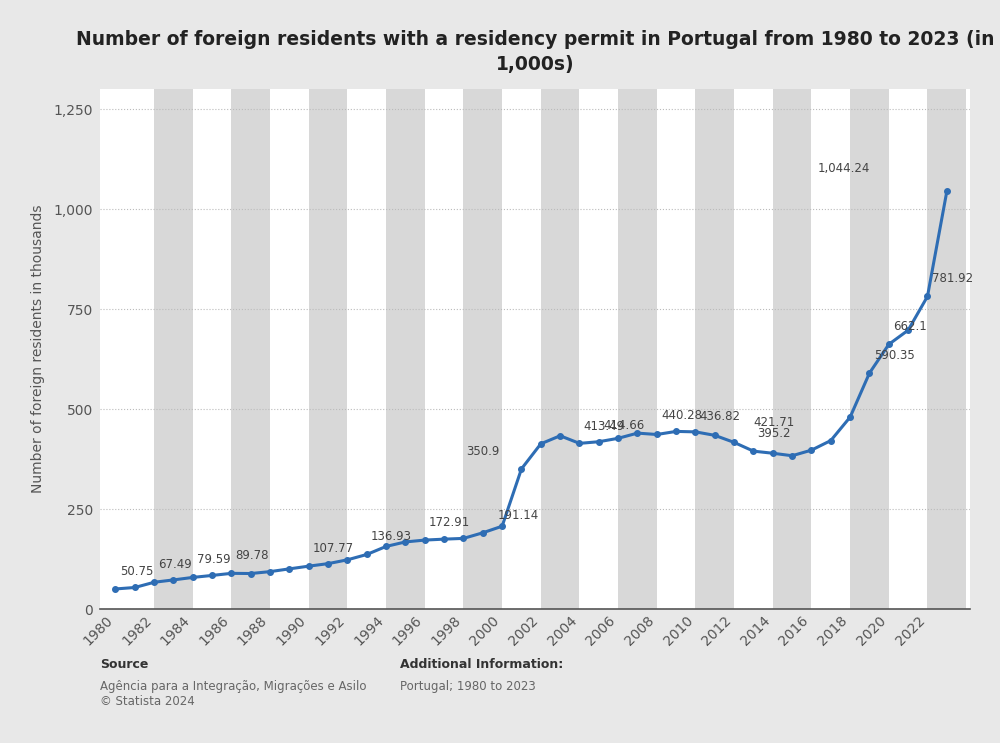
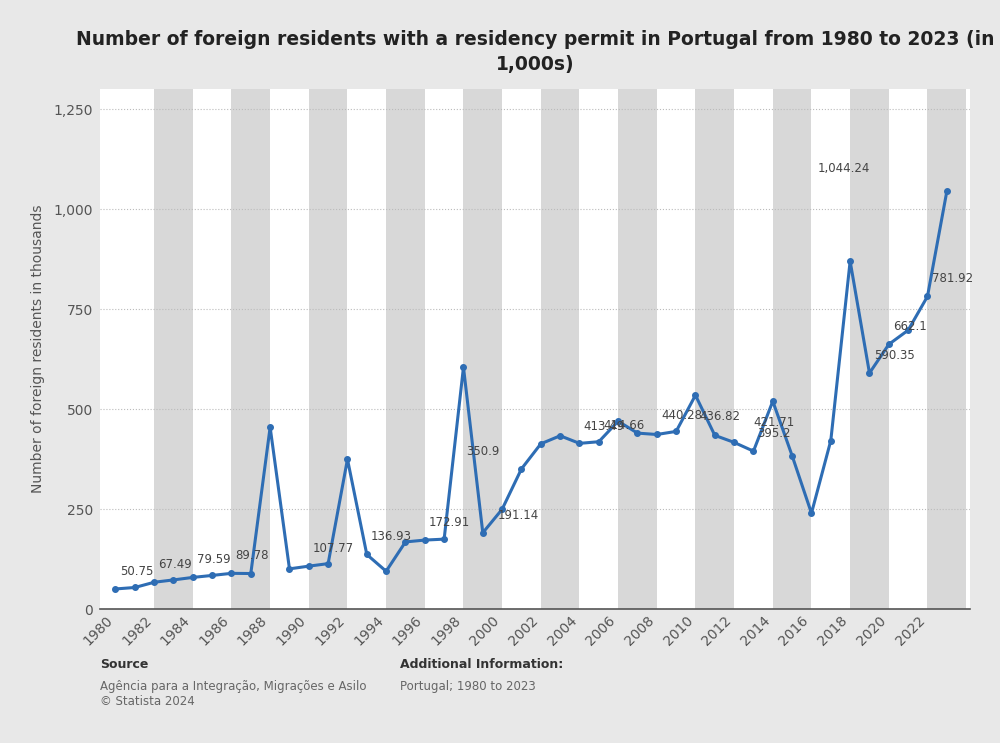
1988: 94 -> 455
1992: 124 -> 375
1994: 157 -> 95
1998: 177 -> 605
2000: 208 -> 250
2006: 427 -> 470
2010: 443 -> 535
2014: 390 -> 520
2016: 398 -> 240
2018: 480 -> 870
